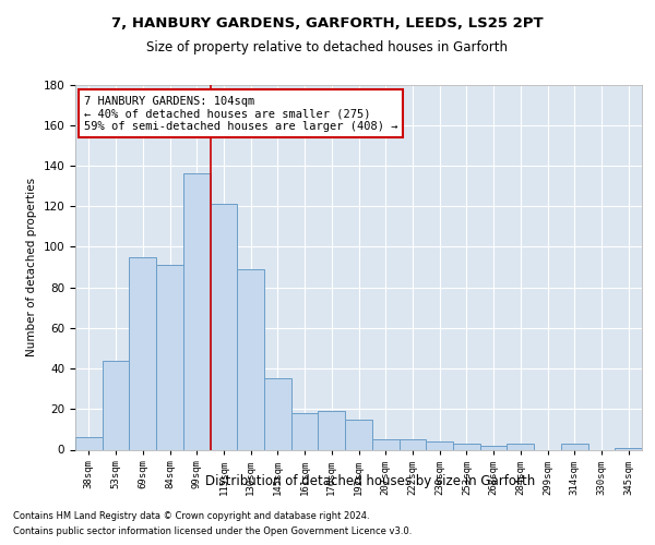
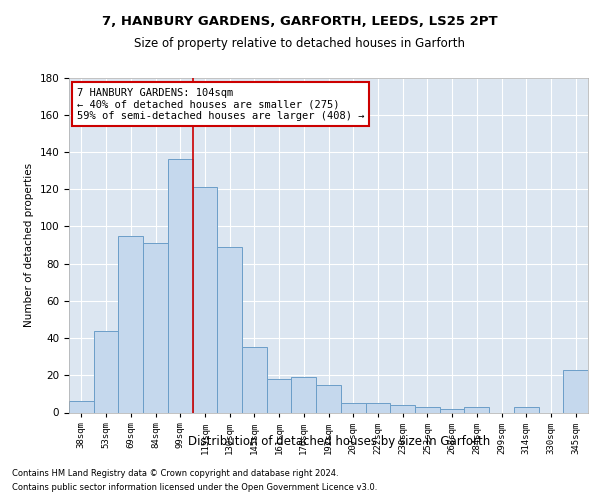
345sqm: 1 -> 23
